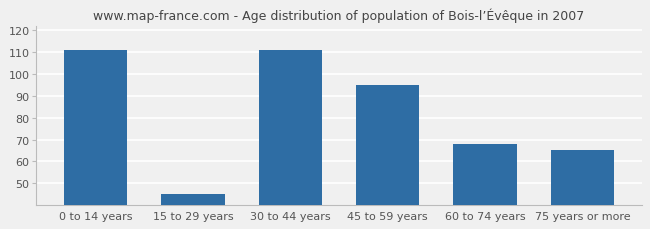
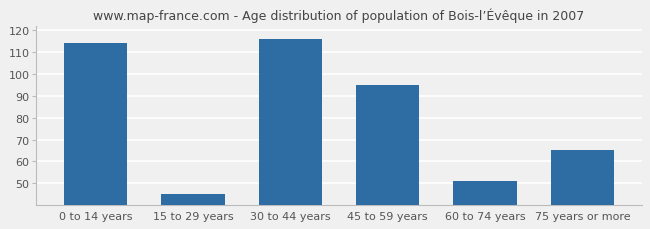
0 to 14 years: 111 -> 114
30 to 44 years: 111 -> 116
60 to 74 years: 68 -> 51
